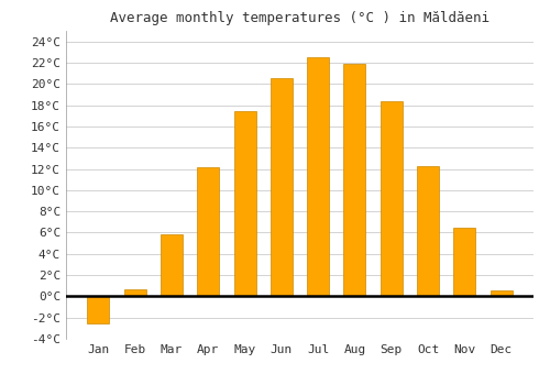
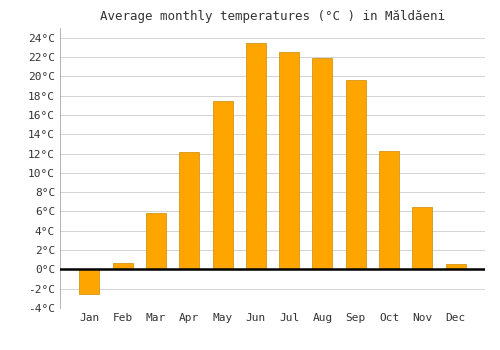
Jun: 20.5°C -> 23.4°C
Sep: 18.4°C -> 19.6°C
